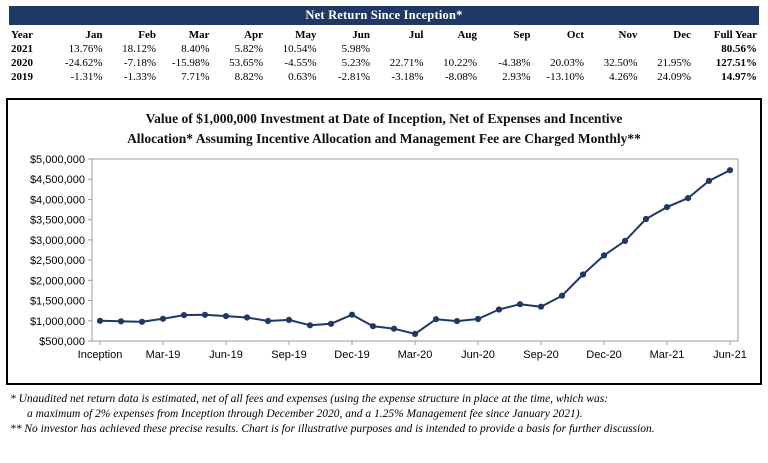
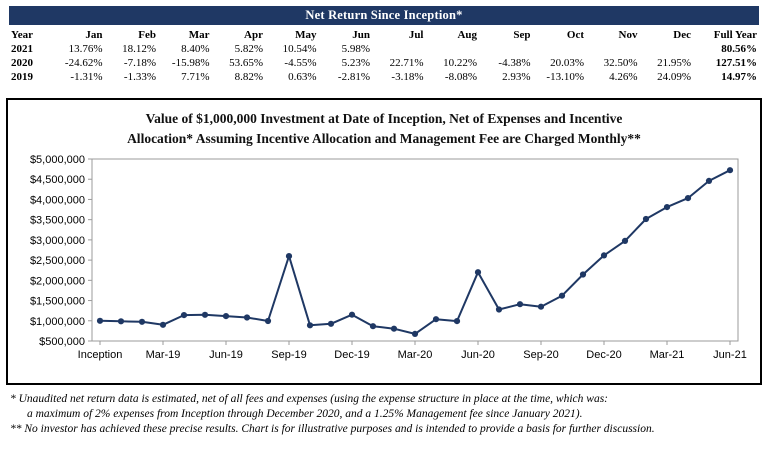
Mar-19: $1000000 -> $900000
Sep-19: $1000000 -> $2600000
Jun-20: $1000000 -> $2200000
